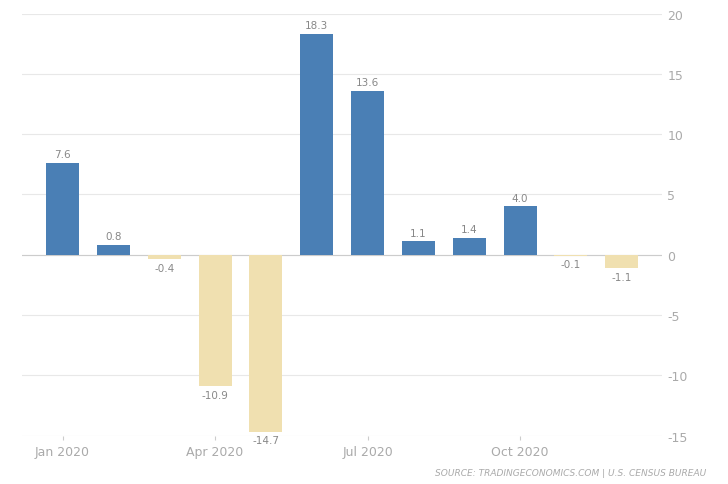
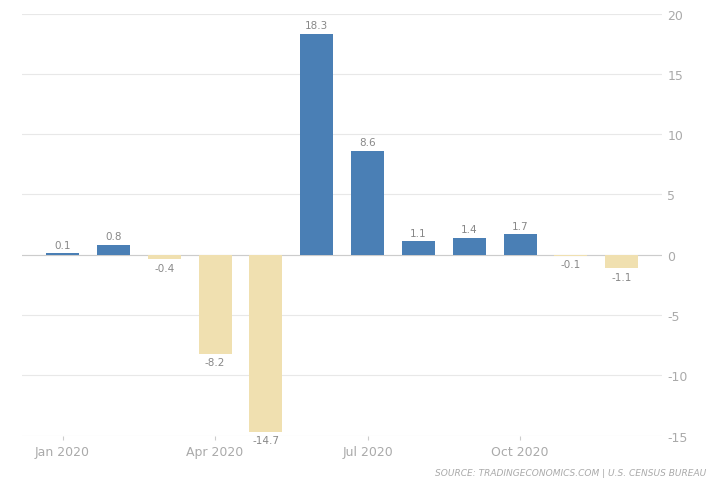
Jan 2020: 7.6 -> 0.1
Apr 2020: -10.9 -> -8.2
Jul 2020: 13.6 -> 8.6
Oct 2020: 4.0 -> 1.7
